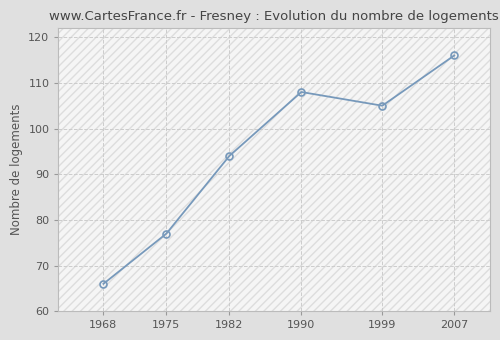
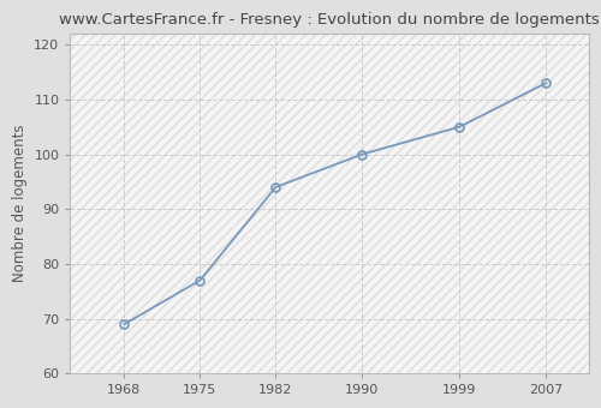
1968: 66 -> 69
1990: 108 -> 100
2007: 116 -> 113
